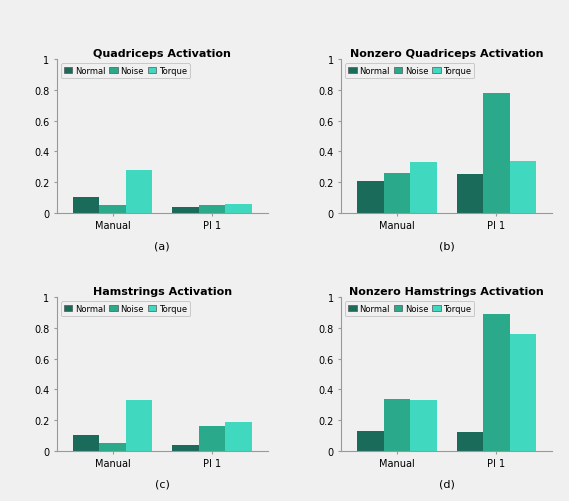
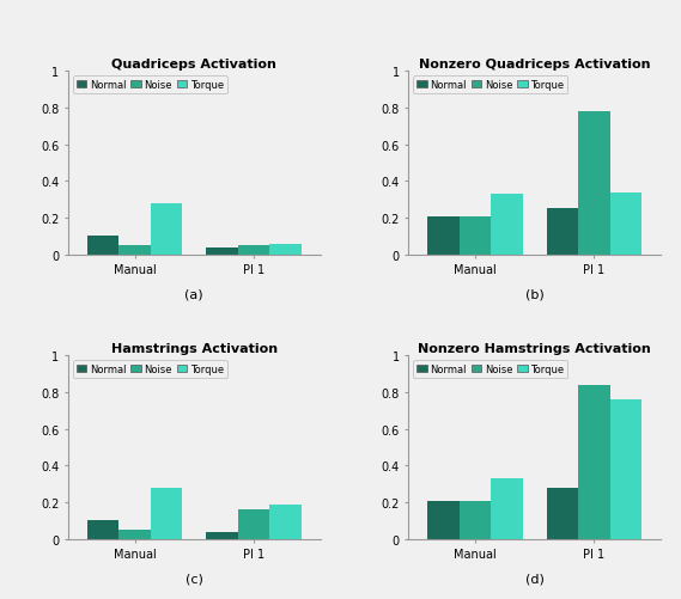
Nonzero Quadriceps Activation/Noise/Manual: 0.26 -> 0.21
Hamstrings Activation/Torque/Manual: 0.33 -> 0.28
Nonzero Hamstrings Activation/Normal/Manual: 0.13 -> 0.21
Nonzero Hamstrings Activation/Noise/Manual: 0.34 -> 0.21
Nonzero Hamstrings Activation/Normal/PI 1: 0.12 -> 0.28
Nonzero Hamstrings Activation/Noise/PI 1: 0.89 -> 0.84
